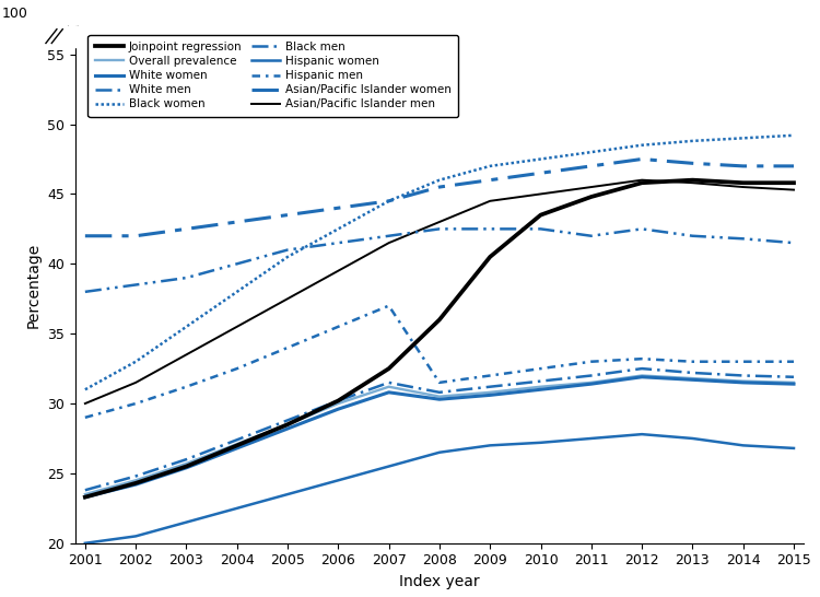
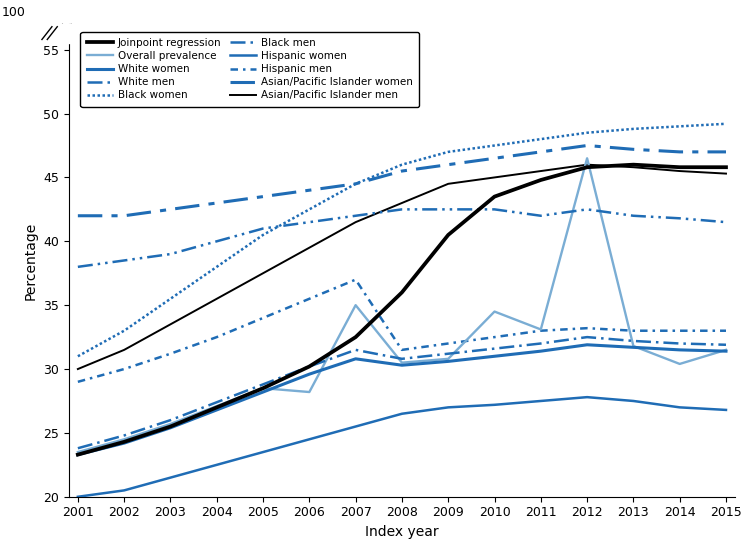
Overall prevalence/2006: 30.0 -> 28.2
Overall prevalence/2007: 31.2 -> 35.0
Overall prevalence/2010: 31.2 -> 34.5
Overall prevalence/2011: 31.5 -> 33.1
Overall prevalence/2012: 32.0 -> 46.5
Overall prevalence/2014: 31.6 -> 30.4
